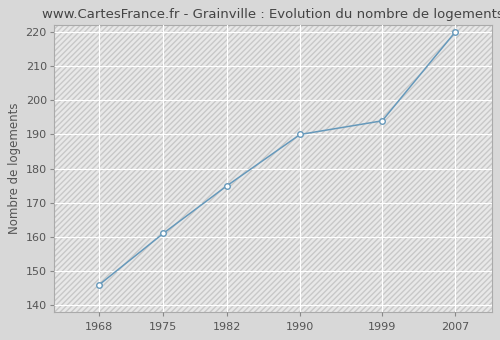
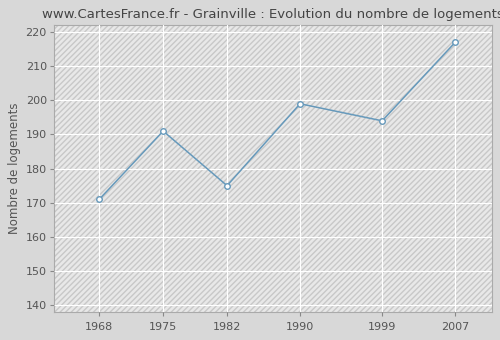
1968: 146 -> 171
1975: 161 -> 191
1990: 190 -> 199
2007: 220 -> 217
